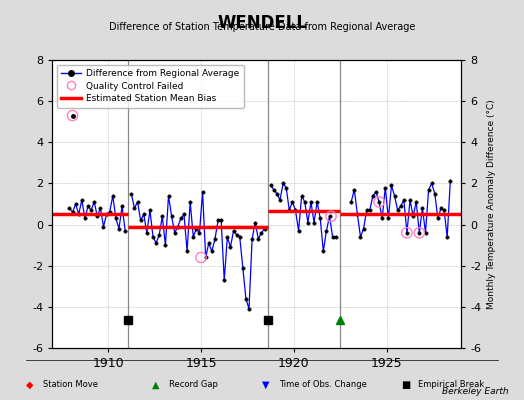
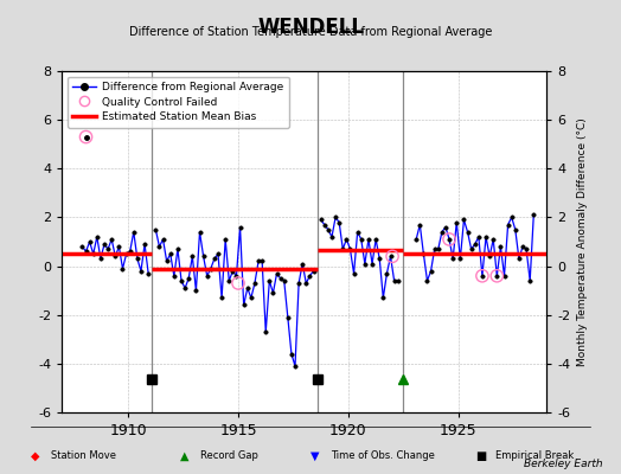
Quality Control Failed/1915: -1.6 -> -0.7
